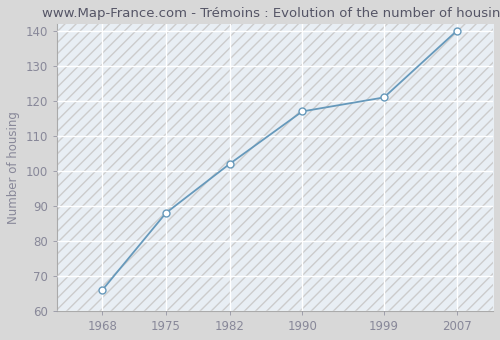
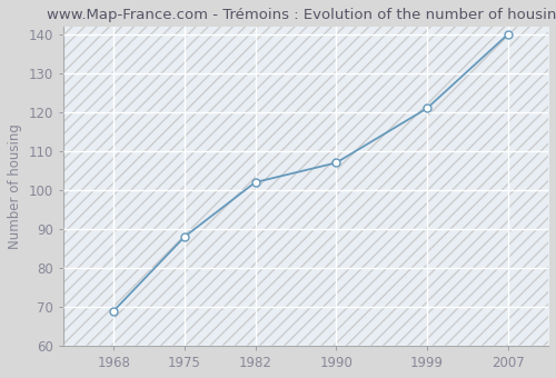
1968: 66 -> 69
1990: 117 -> 107
